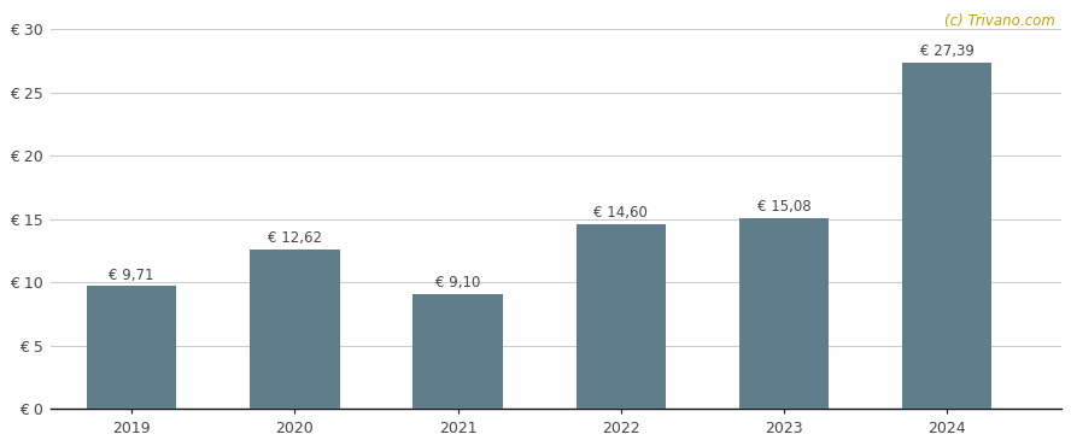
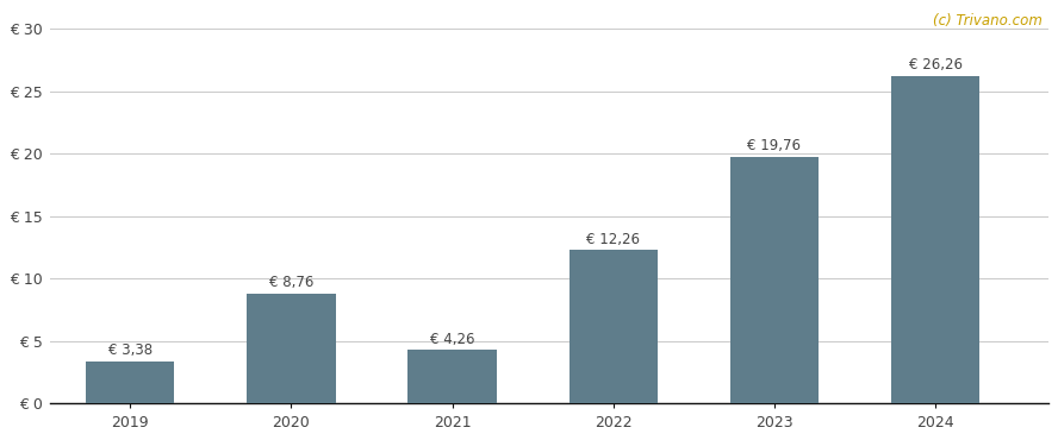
2019: 9,71 -> 3,38
2020: 12,62 -> 8,76
2021: 9,10 -> 4,26
2022: 14,60 -> 12,26
2023: 15,08 -> 19,76
2024: 27,39 -> 26,26
